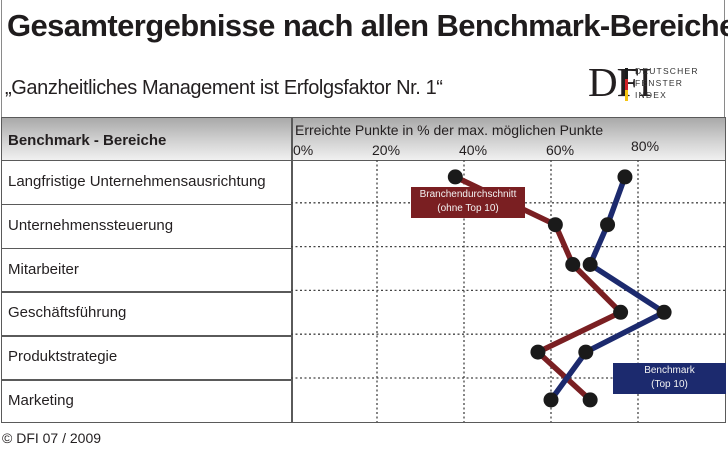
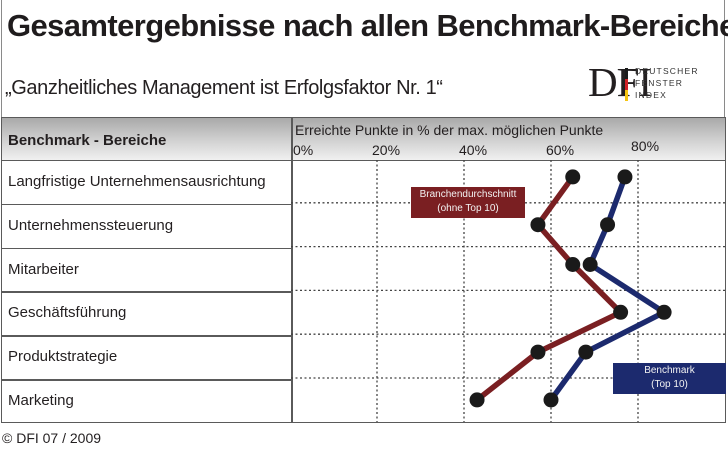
Branchendurchschnitt (ohne Top 10)/Langfristige Unternehmensausrichtung: 38% -> 65%
Branchendurchschnitt (ohne Top 10)/Unternehmenssteuerung: 61% -> 57%
Branchendurchschnitt (ohne Top 10)/Marketing: 69% -> 43%
